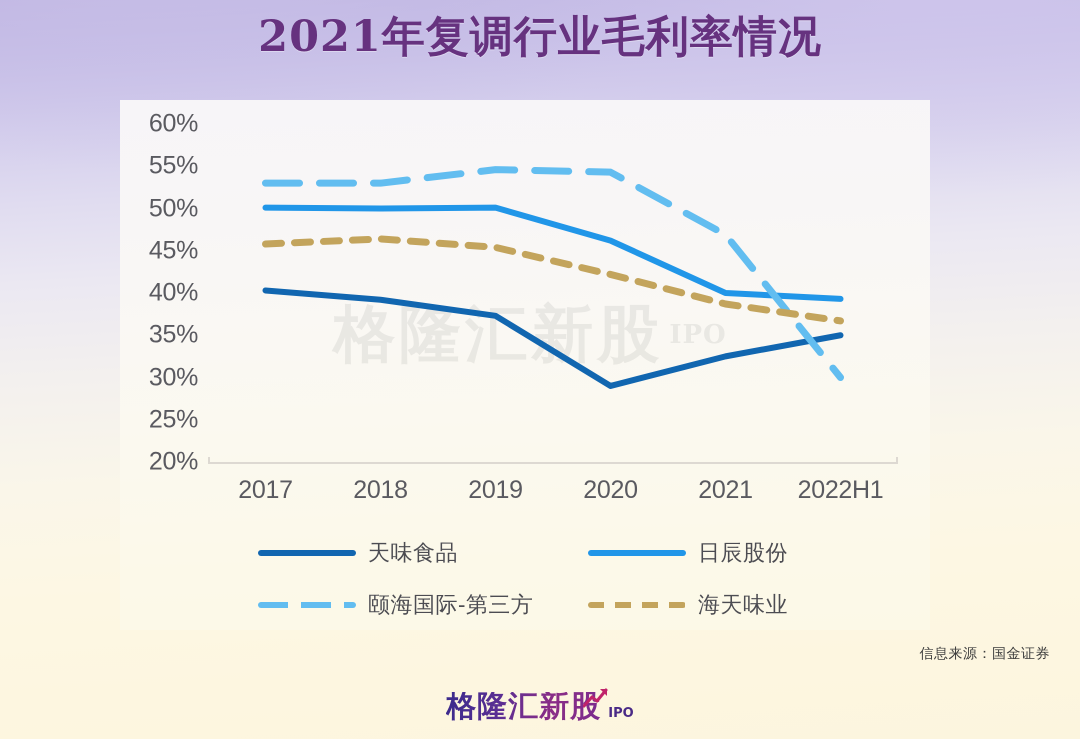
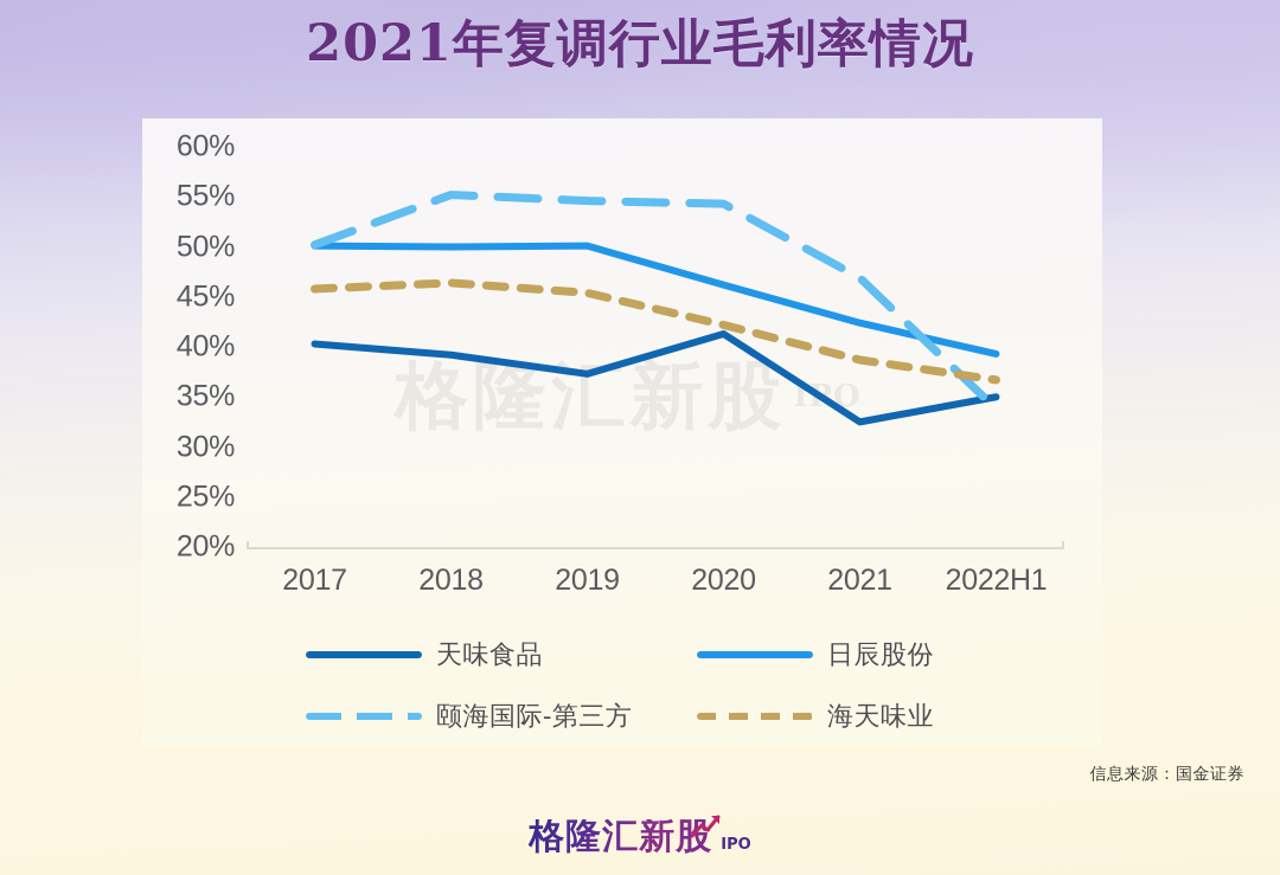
颐海国际-第三方/2017: 53% -> 50%
颐海国际-第三方/2018: 53% -> 55%
天味食品/2020: 29% -> 41%
日辰股份/2021: 40% -> 42%
颐海国际-第三方/2022H1: 30% -> 34%
